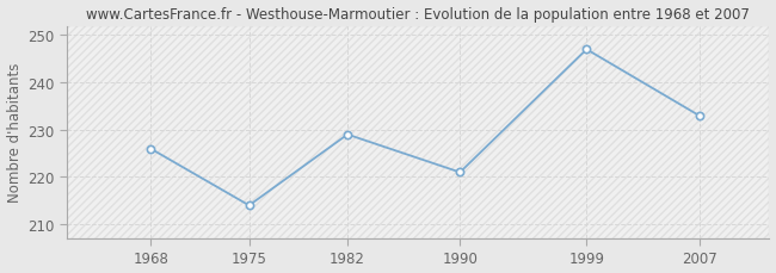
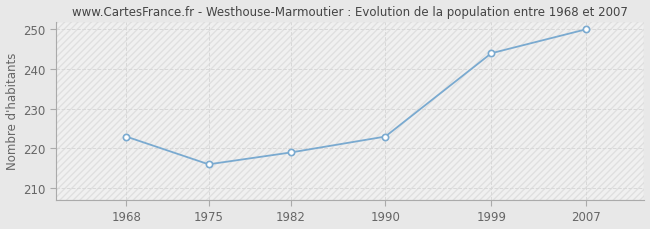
1968: 226 -> 223
1975: 214 -> 216
1982: 229 -> 219
1990: 221 -> 223
1999: 247 -> 244
2007: 233 -> 250
